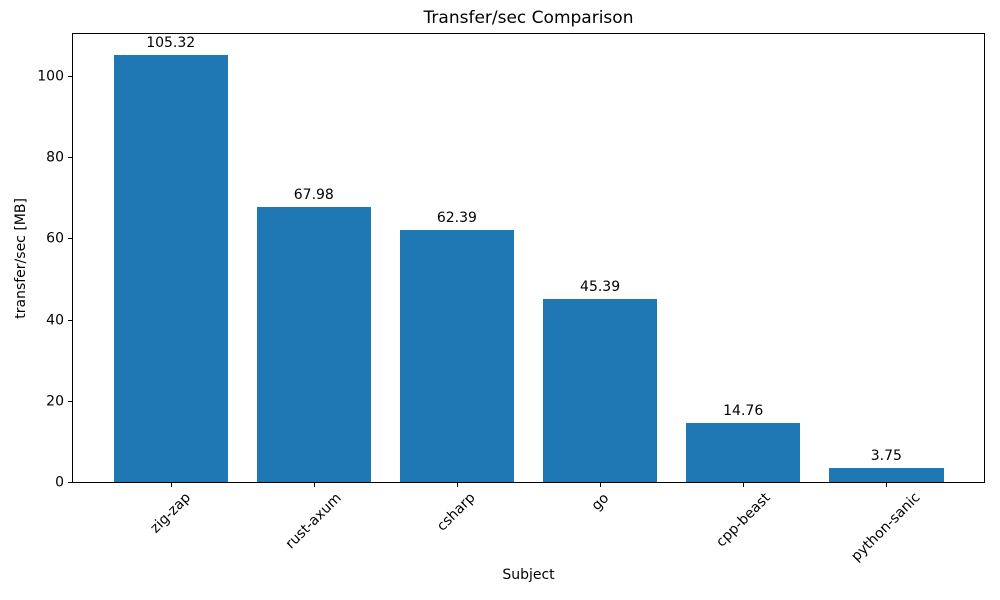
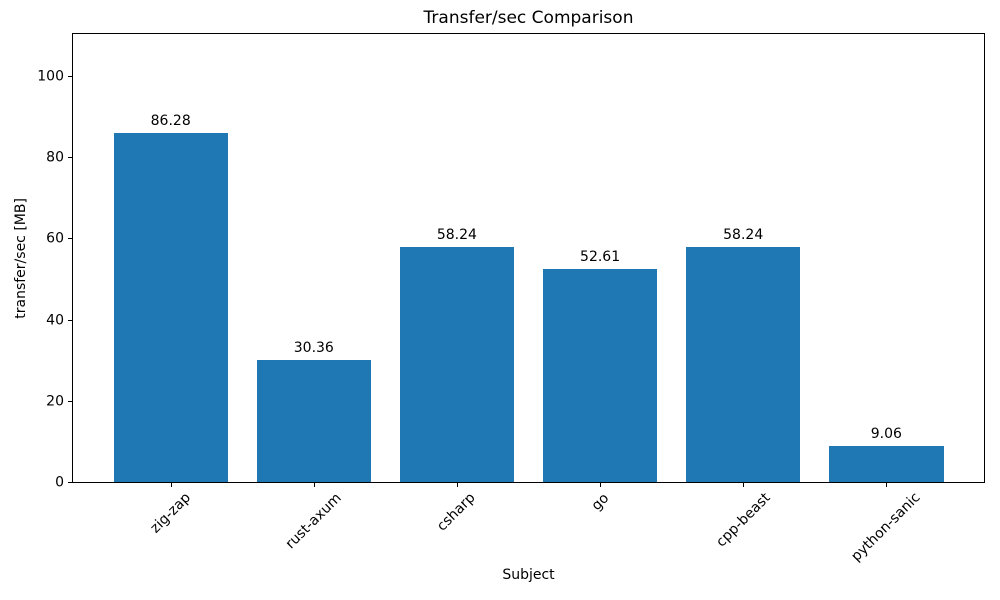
zig-zap: 105.32 -> 86.28
rust-axum: 67.98 -> 30.36
csharp: 62.39 -> 58.24
go: 45.39 -> 52.61
cpp-beast: 14.76 -> 58.24
python-sanic: 3.75 -> 9.06
